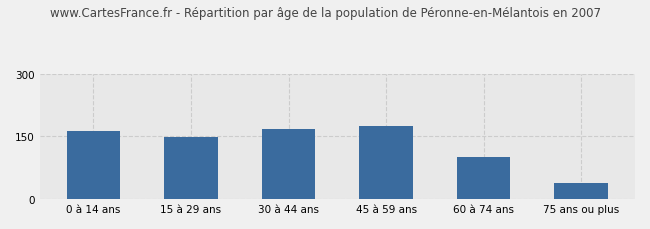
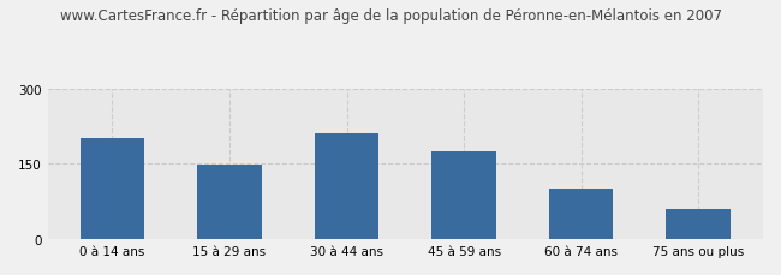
0 à 14 ans: 162 -> 200
30 à 44 ans: 168 -> 210
75 ans ou plus: 38 -> 60
